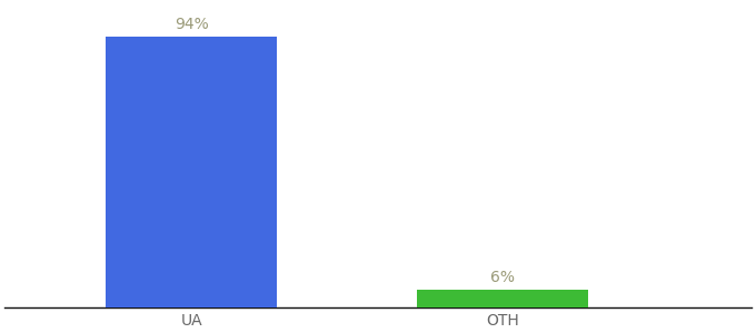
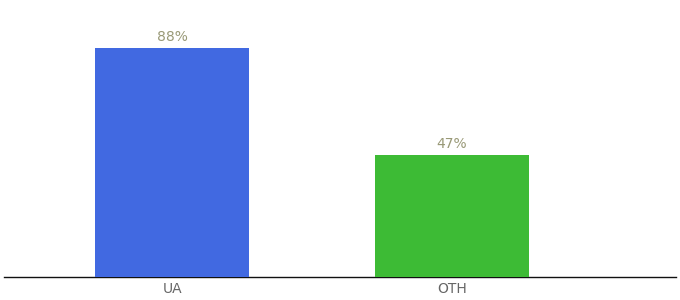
UA: 94% -> 88%
OTH: 6% -> 47%
